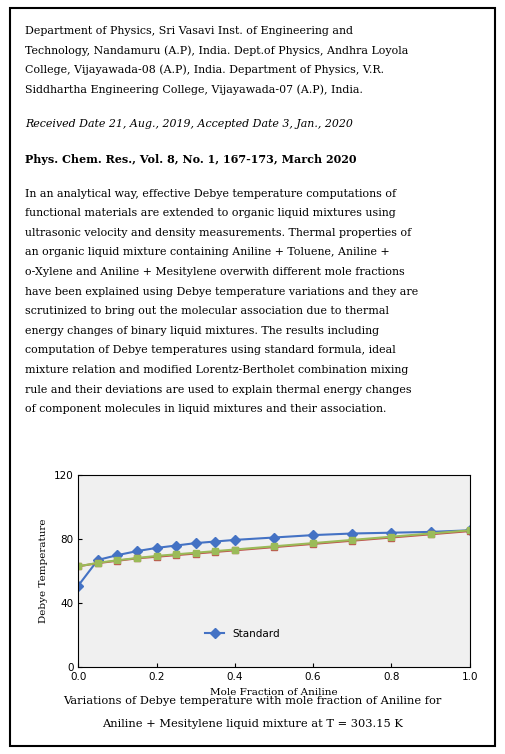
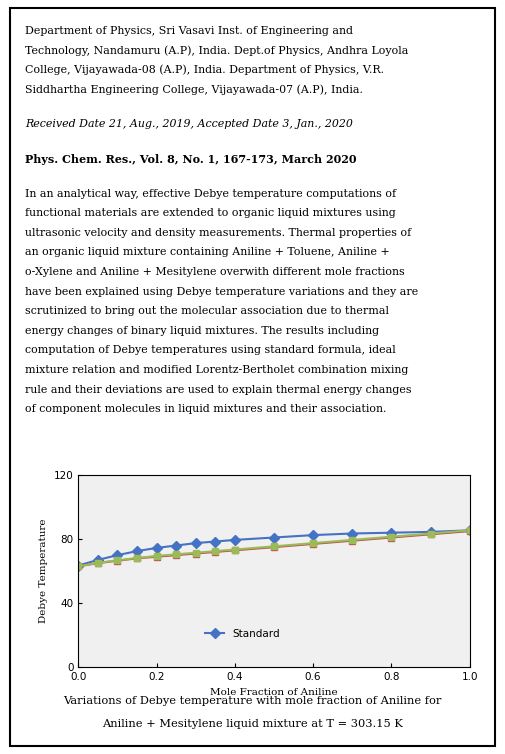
Standard/0.0: 51 -> 64
